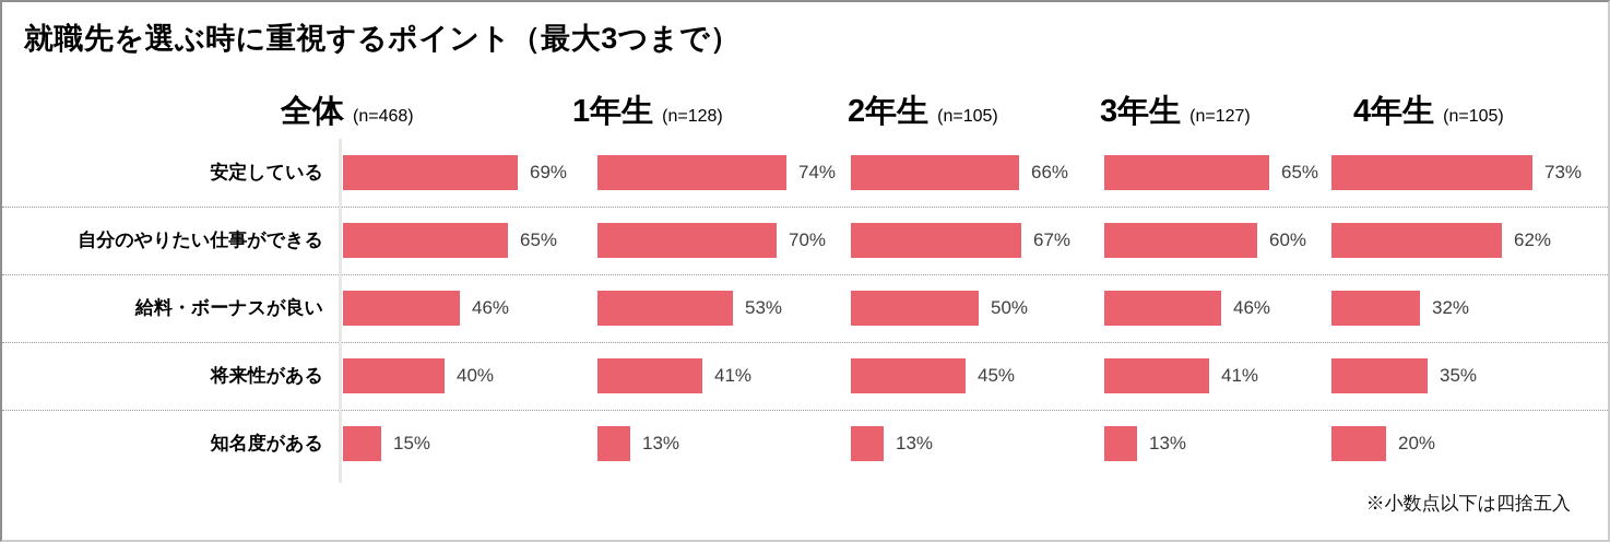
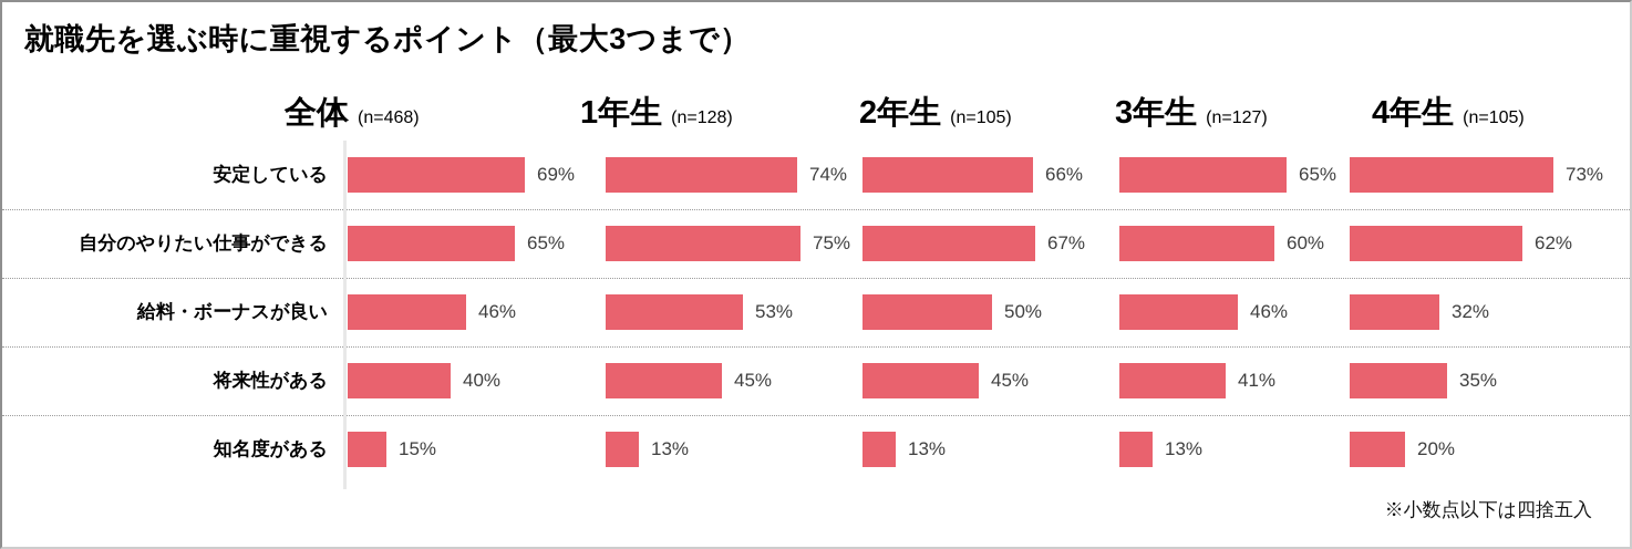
1年生/自分のやりたい仕事ができる: 70% -> 75%
1年生/将来性がある: 41% -> 45%
